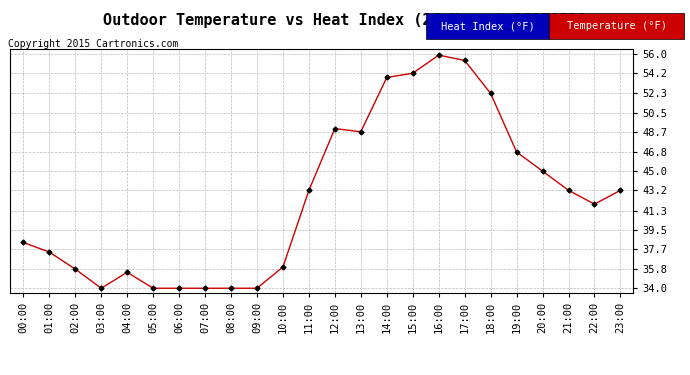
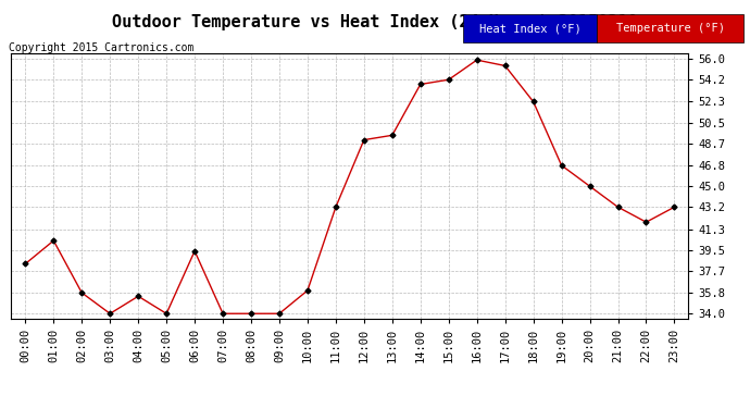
01:00: 37.4 -> 40.3
06:00: 34.0 -> 39.4
13:00: 48.7 -> 49.4
